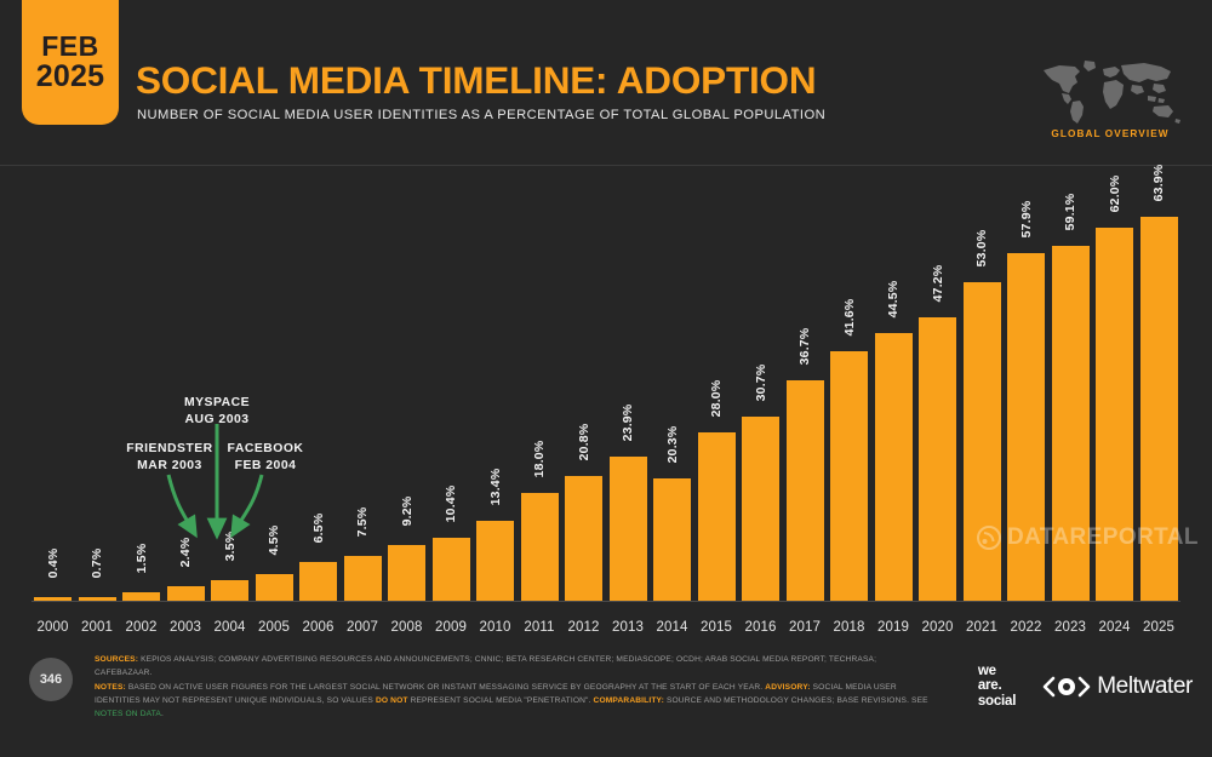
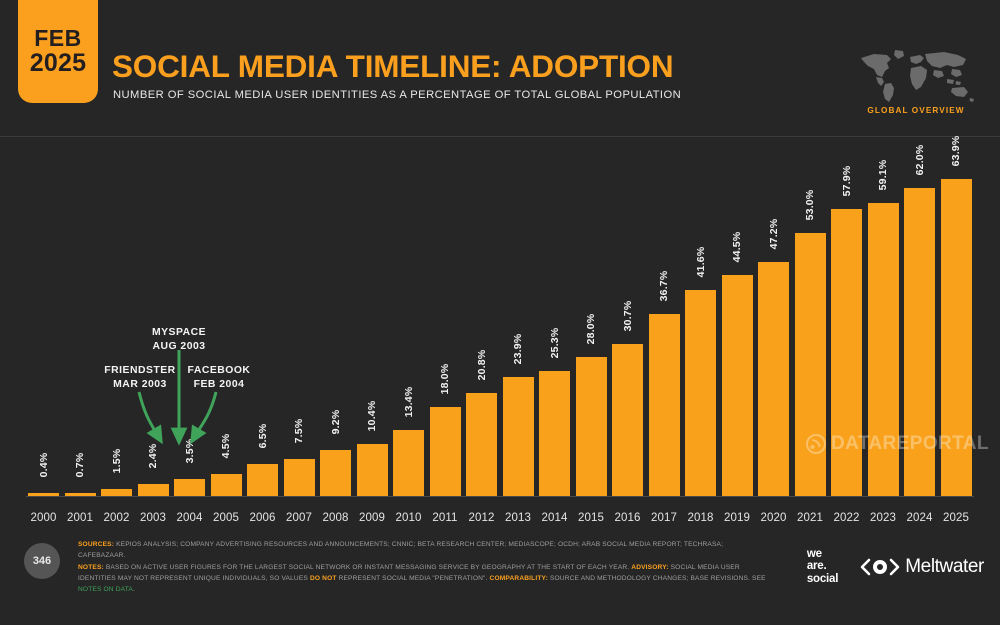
2014: 20.3% -> 25.3%
